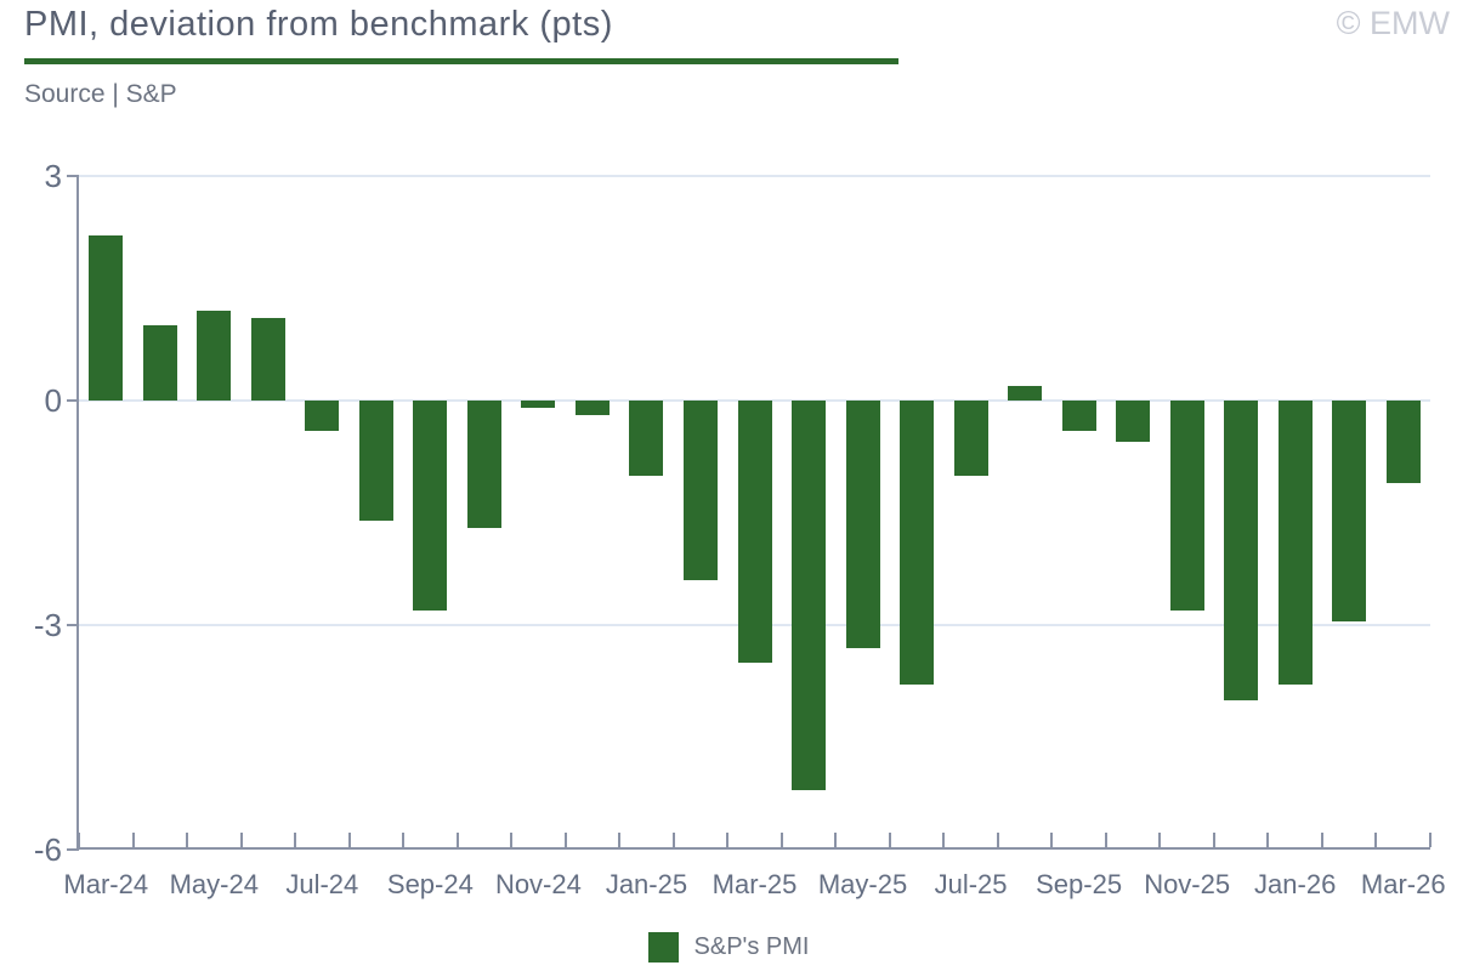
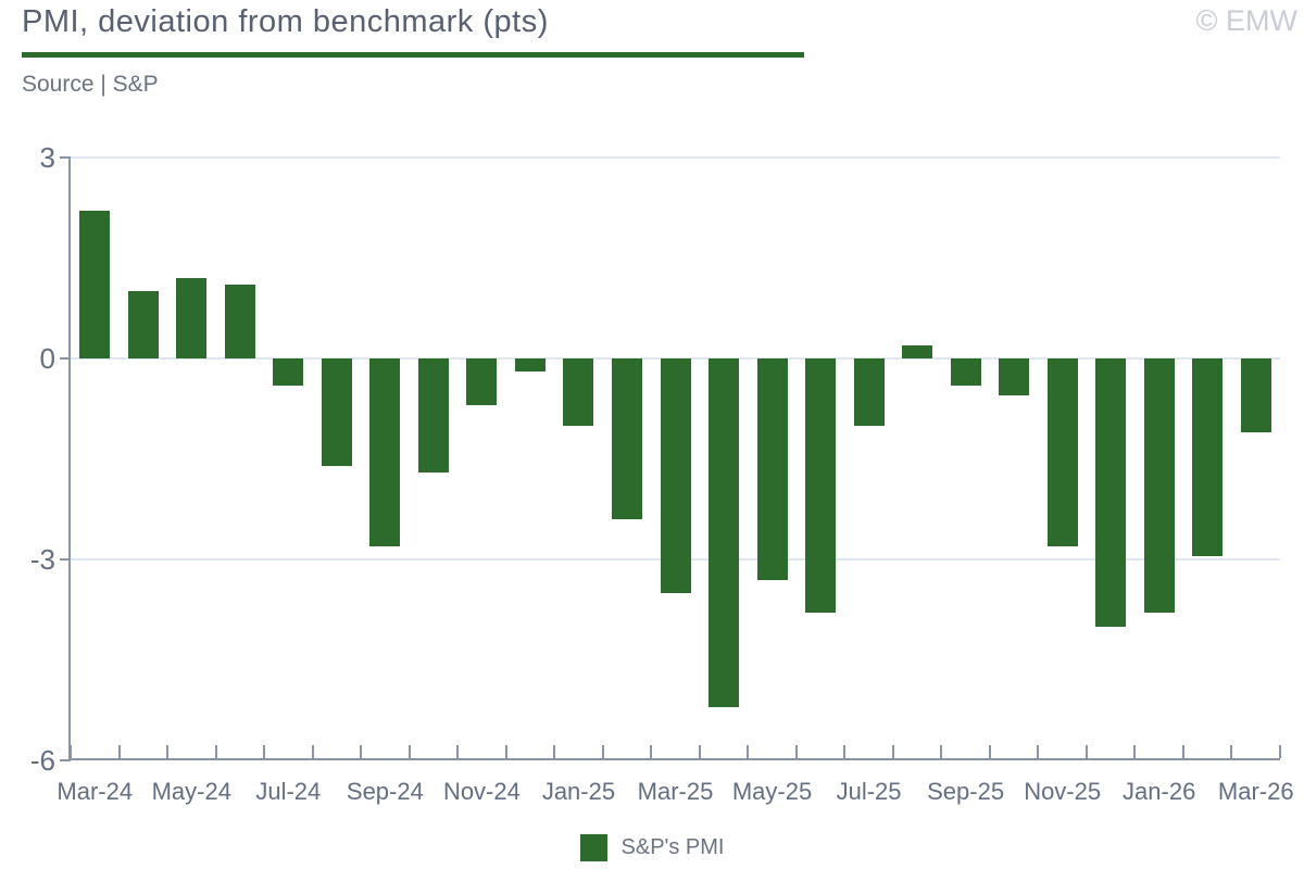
Nov-24: -0.1 -> -0.7
